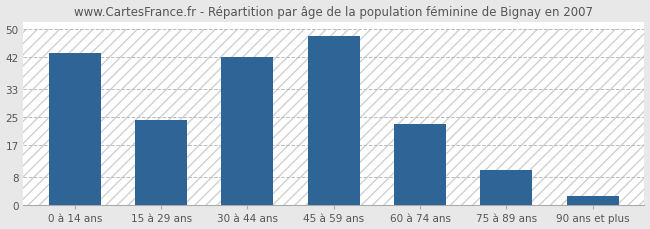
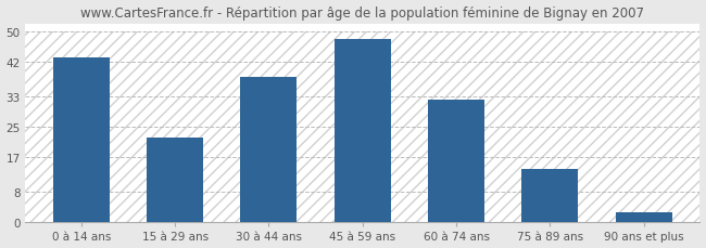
15 à 29 ans: 24.0 -> 22.0
30 à 44 ans: 42.0 -> 38.0
60 à 74 ans: 23.0 -> 32.0
75 à 89 ans: 10.0 -> 14.0
